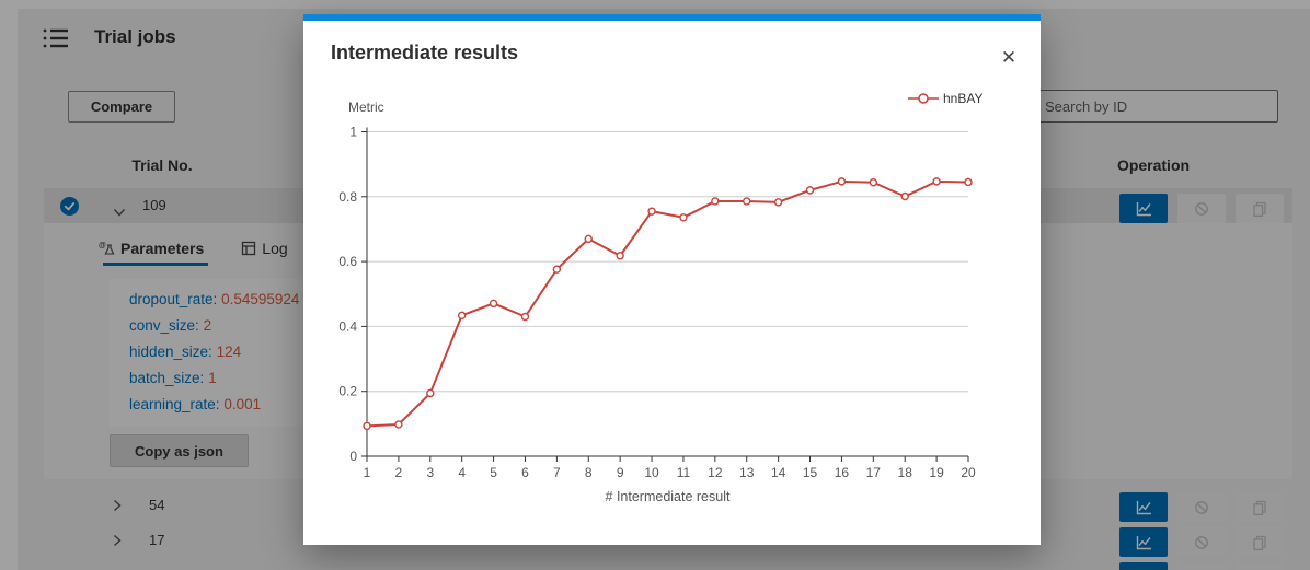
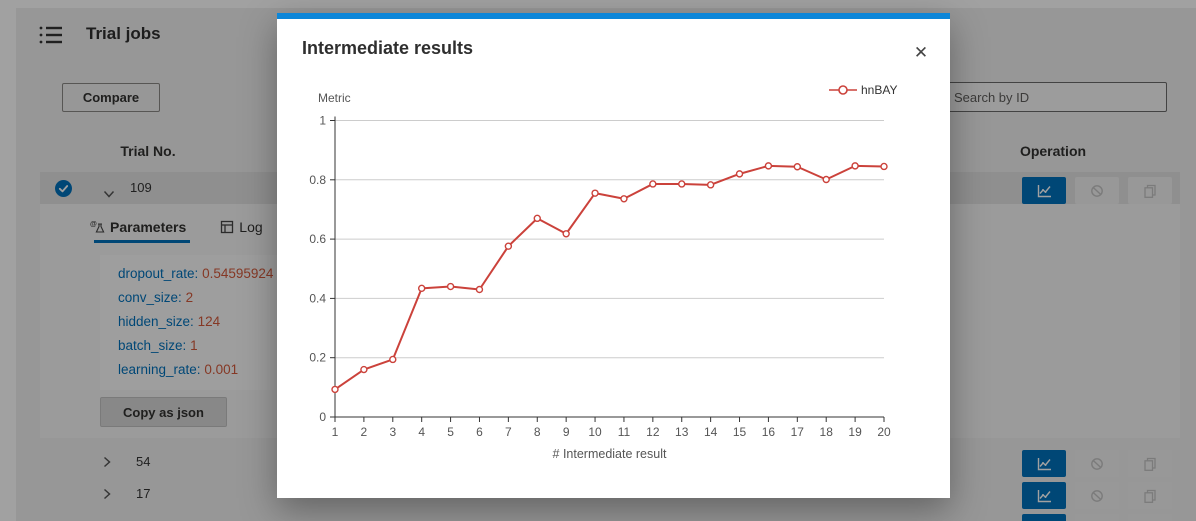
2: 0.10 -> 0.16
5: 0.47 -> 0.44
